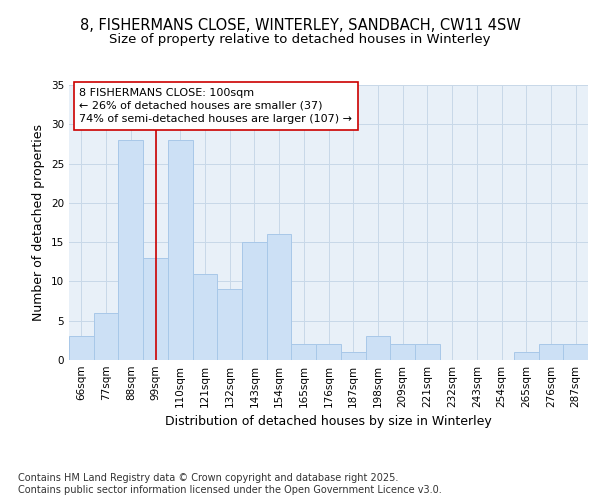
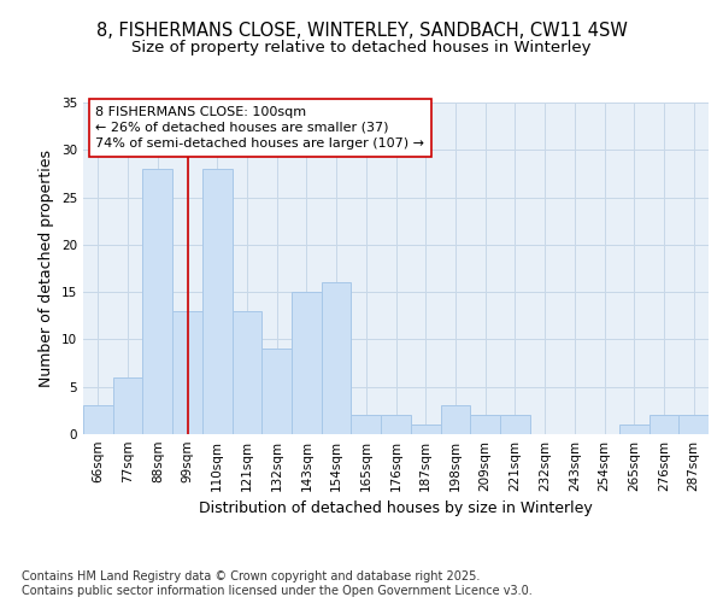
121sqm: 11 -> 13
